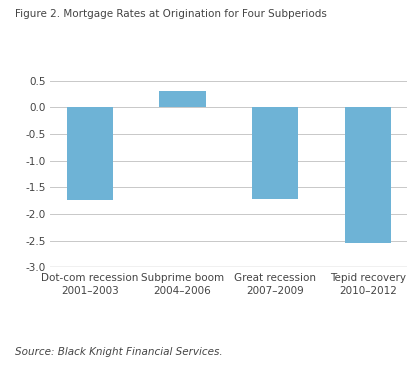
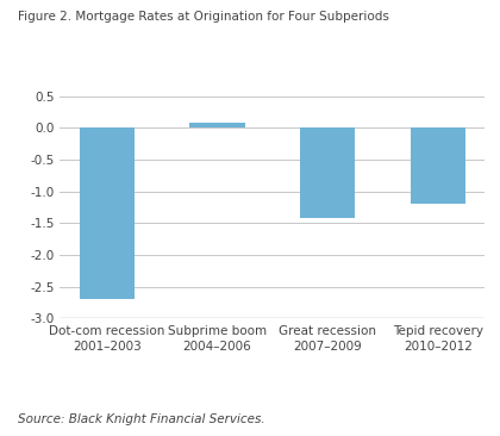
Dot-com recession 2001–2003: -1.74 -> -2.70
Subprime boom 2004–2006: 0.30 -> 0.07
Great recession 2007–2009: -1.72 -> -1.42
Tepid recovery 2010–2012: -2.54 -> -1.20
